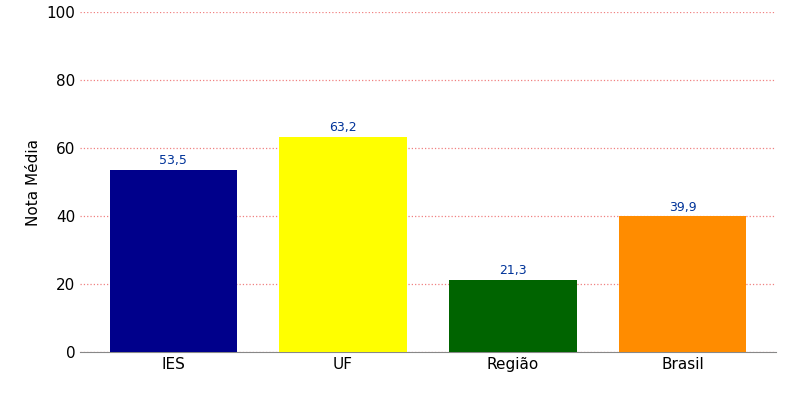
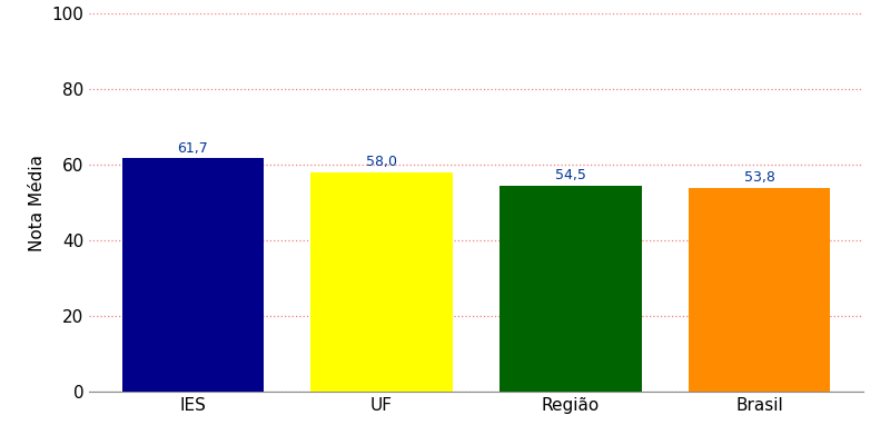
IES: 53,5 -> 61,7
UF: 63,2 -> 58,0
Região: 21,3 -> 54,5
Brasil: 39,9 -> 53,8
